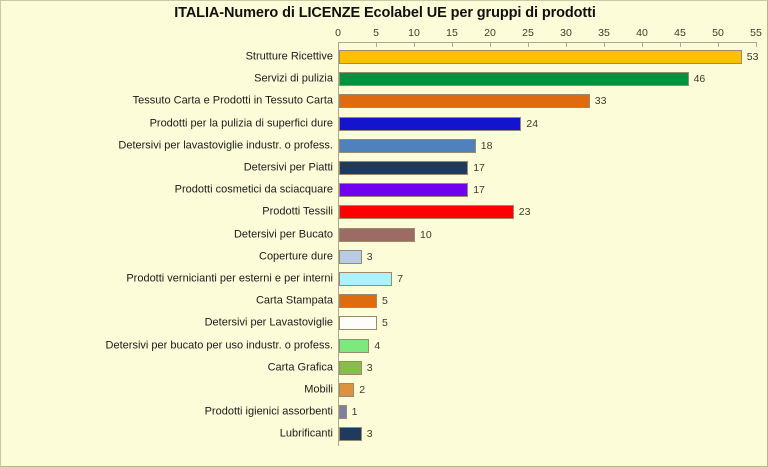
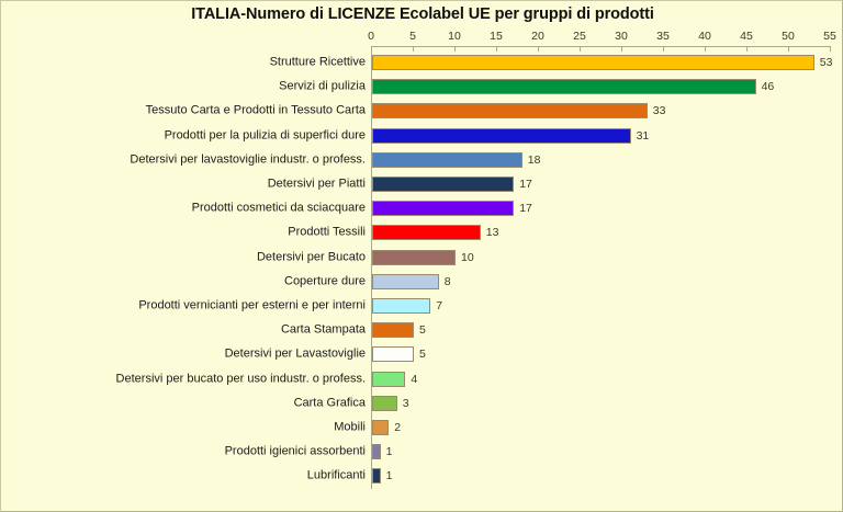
Prodotti per la pulizia di superfici dure: 24 -> 31
Prodotti Tessili: 23 -> 13
Coperture dure: 3 -> 8
Lubrificanti: 3 -> 1
